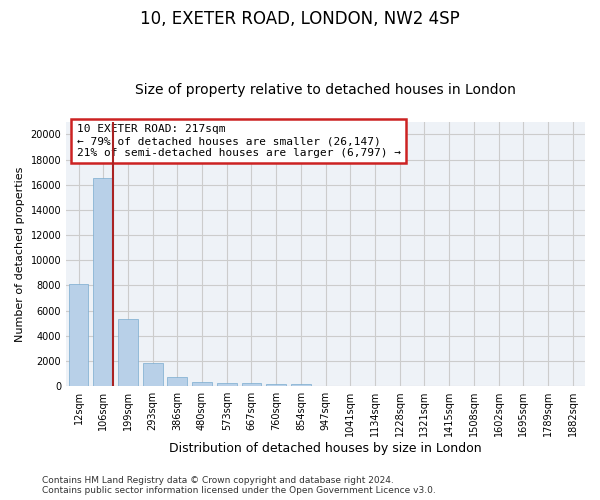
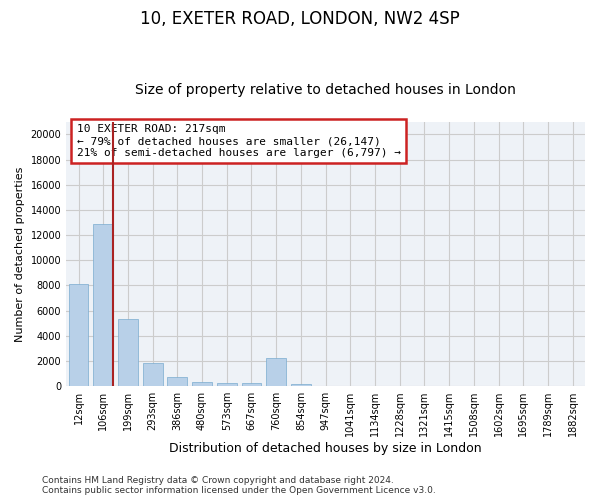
106sqm: 16500 -> 12900
760sqm: 200 -> 2200
